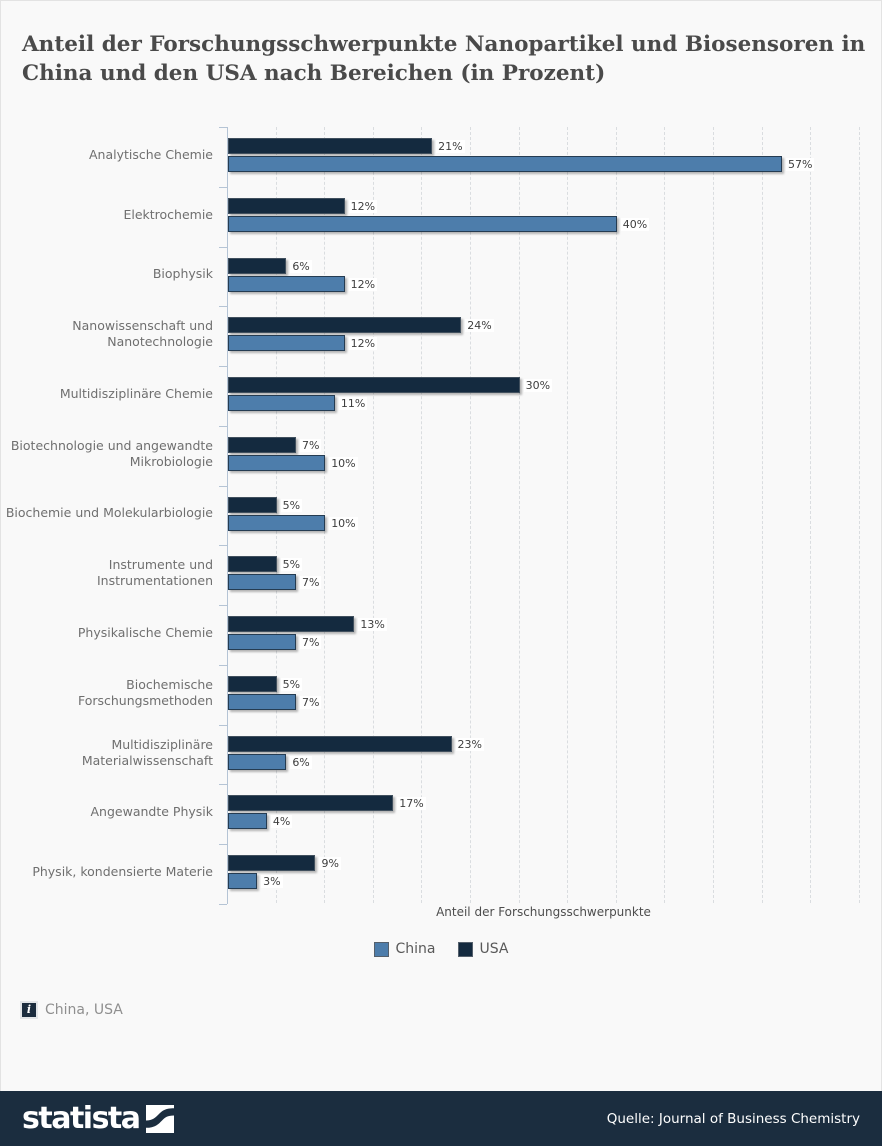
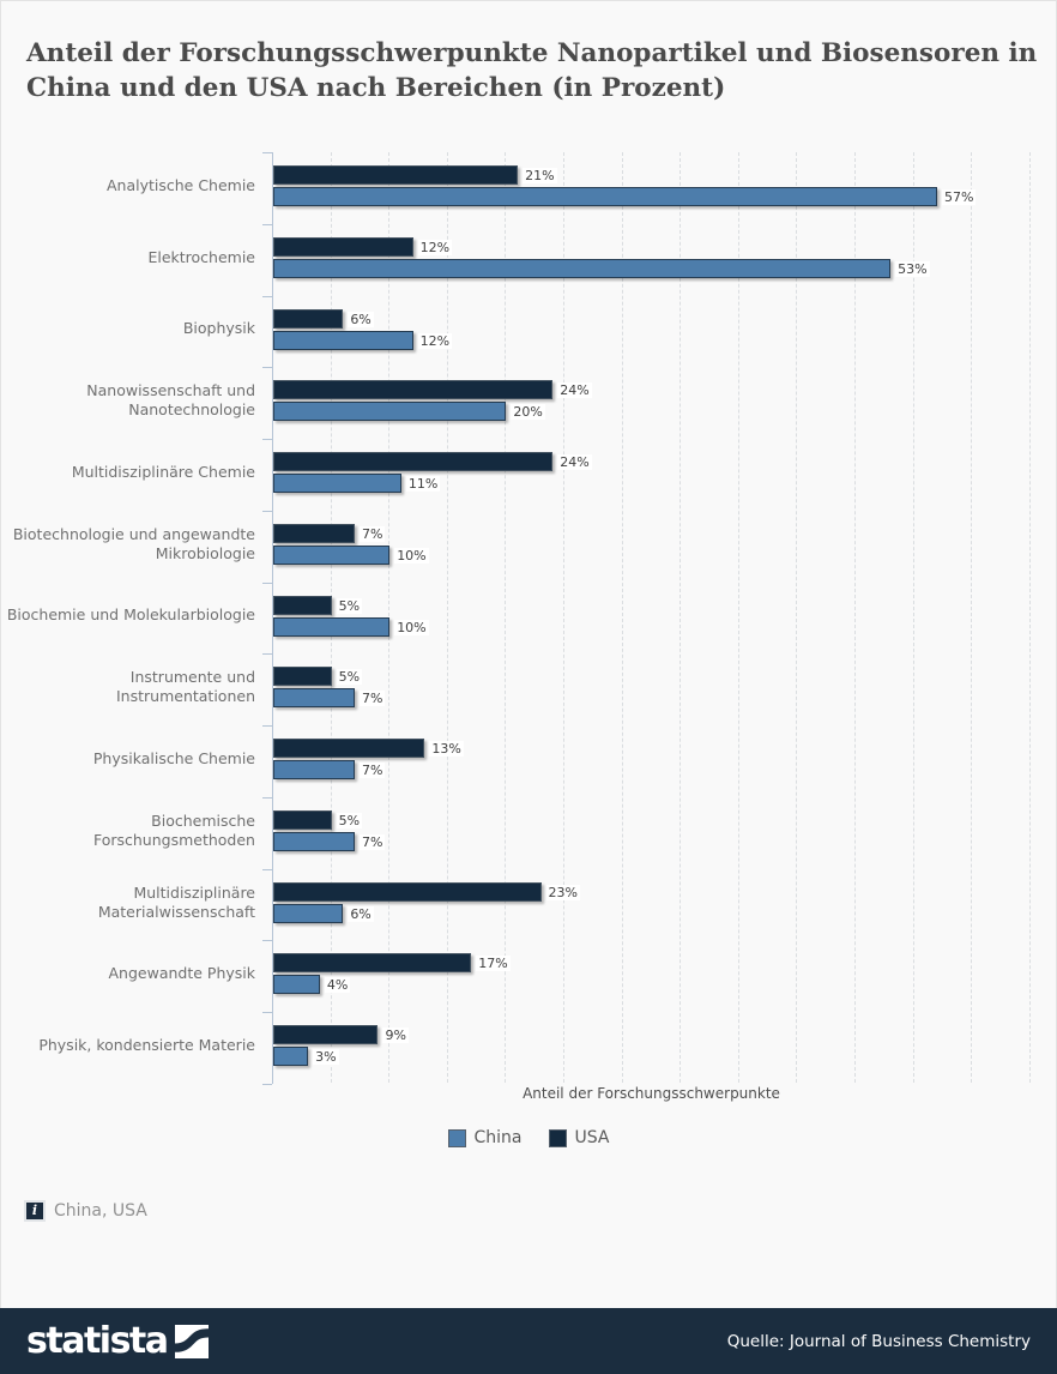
China/Elektrochemie: 40% -> 53%
China/Nanowissenschaft und Nanotechnologie: 12% -> 20%
USA/Multidisziplinäre Chemie: 30% -> 24%
